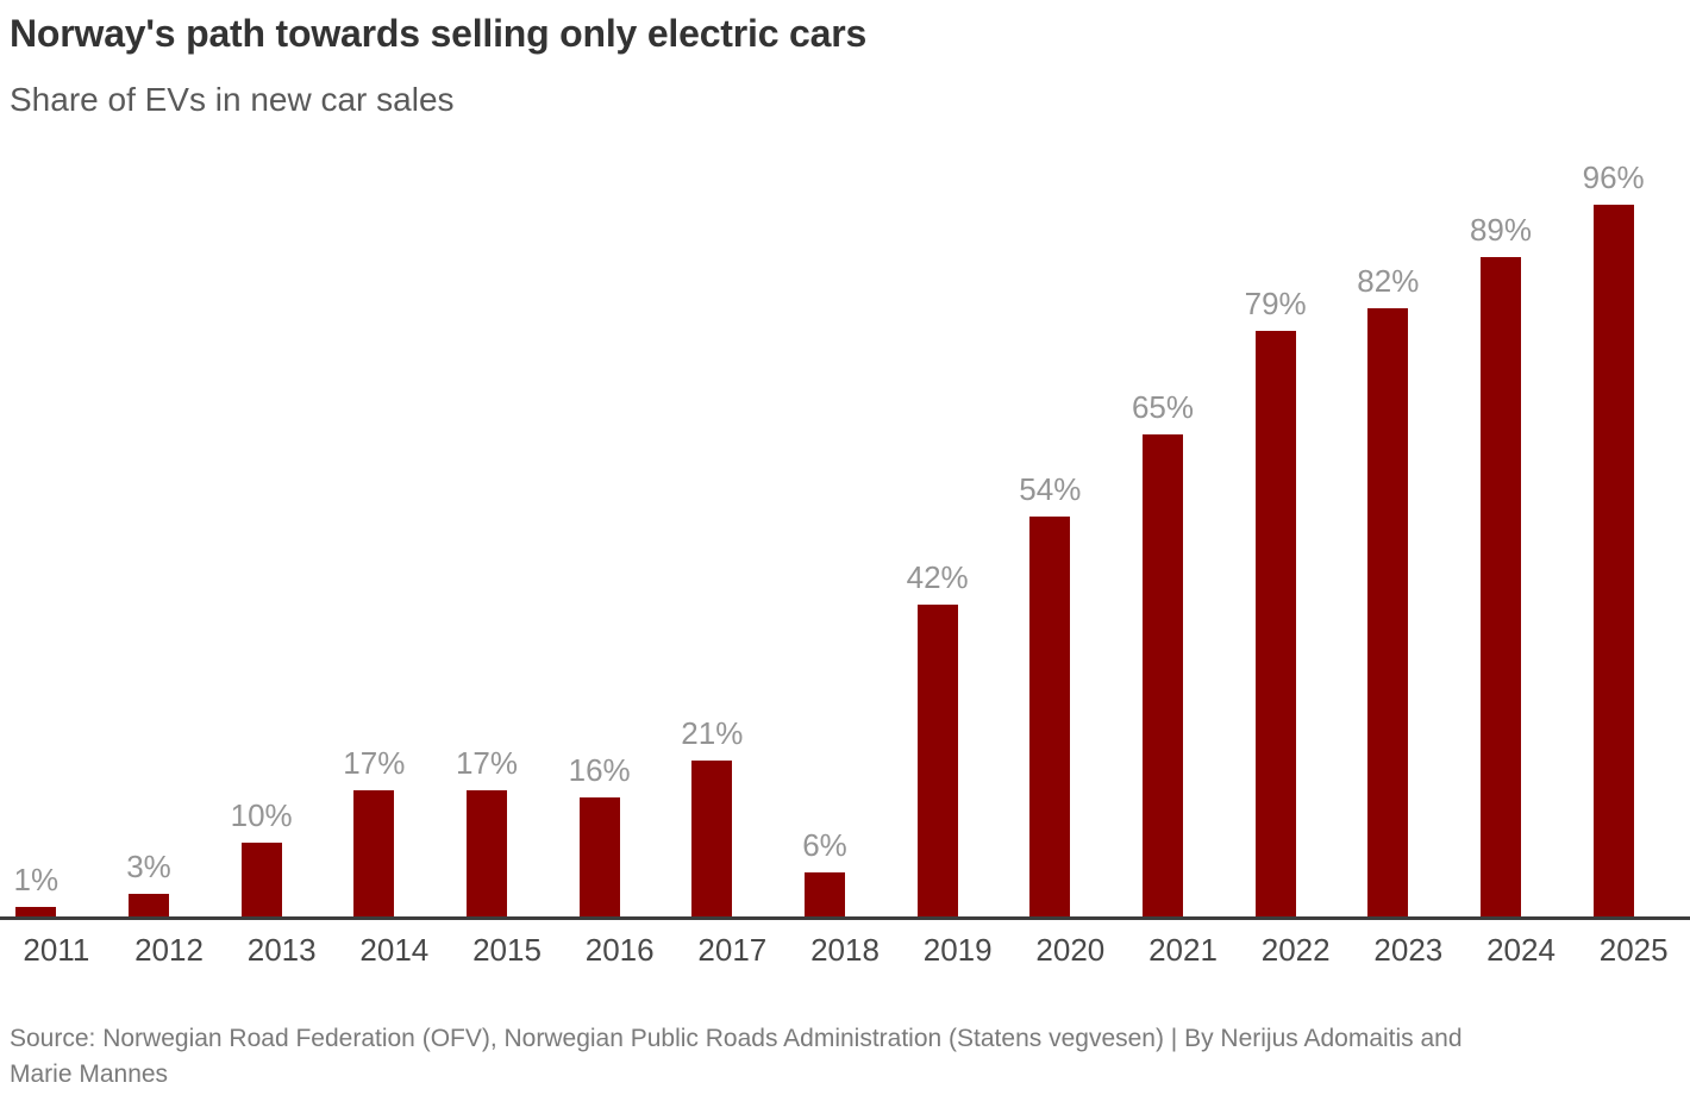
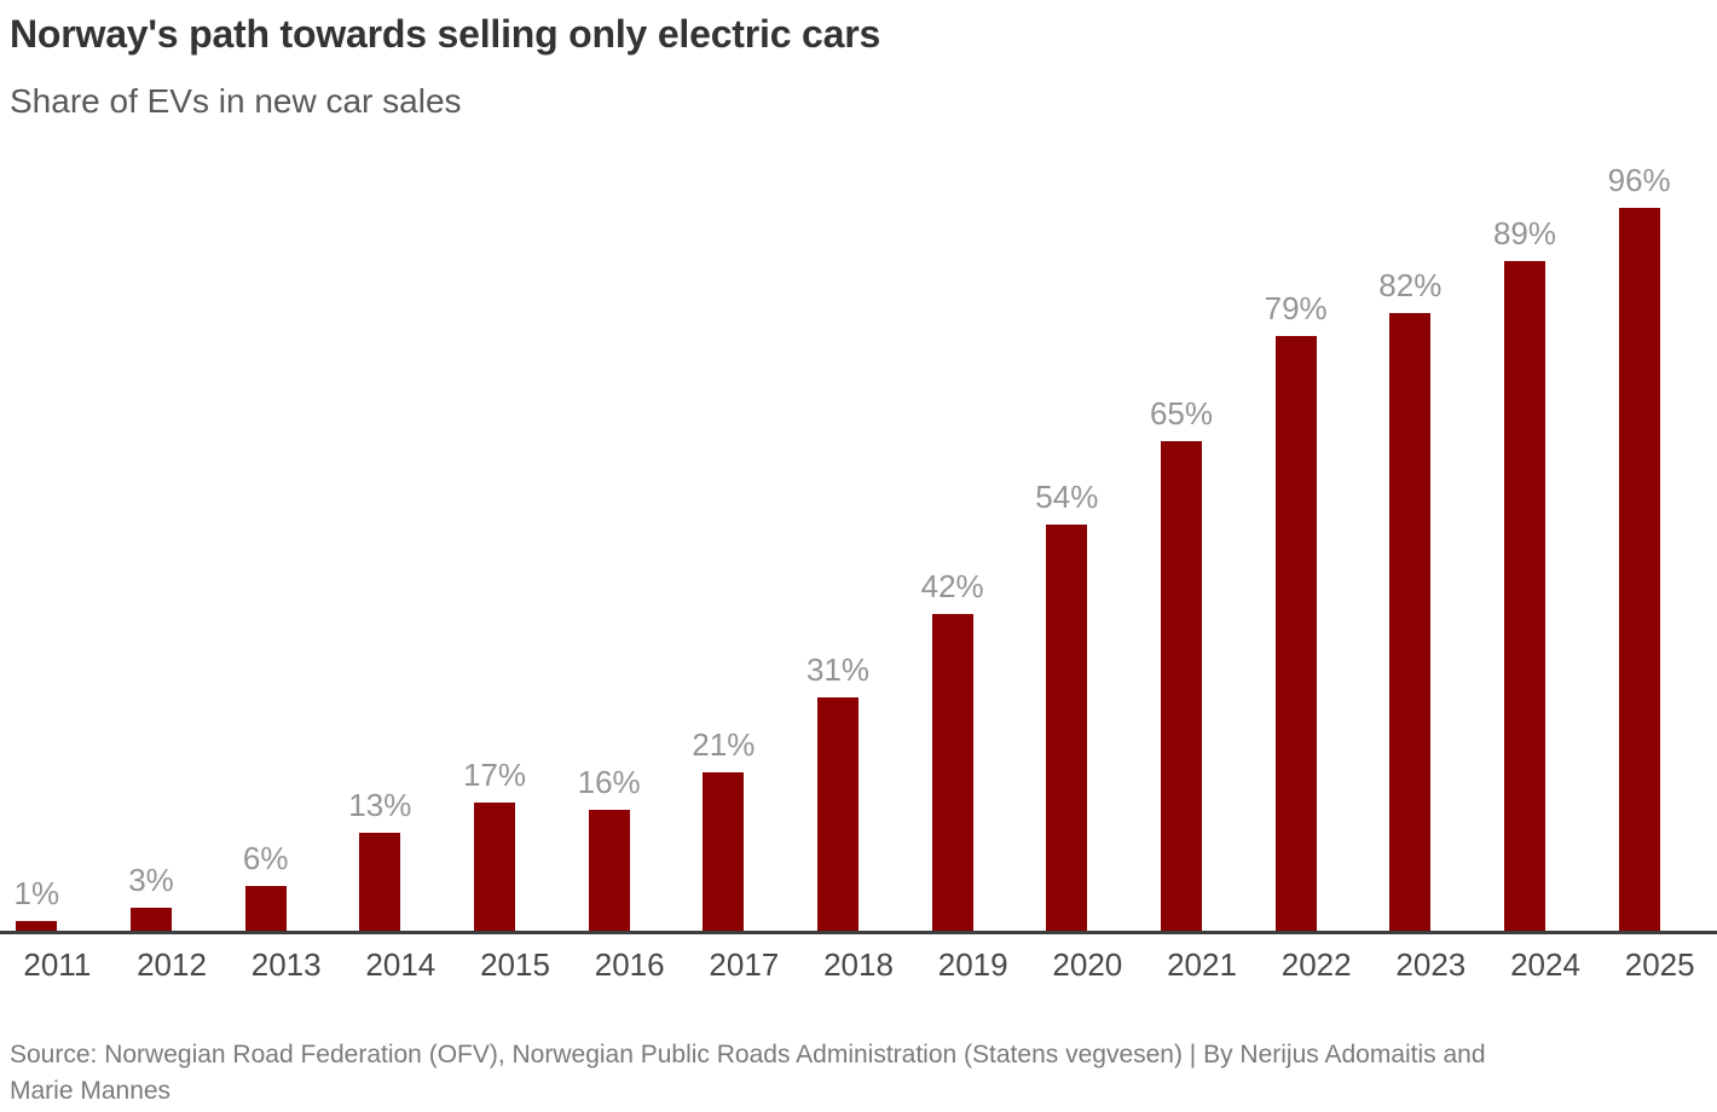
2013: 10% -> 6%
2014: 17% -> 13%
2018: 6% -> 31%
